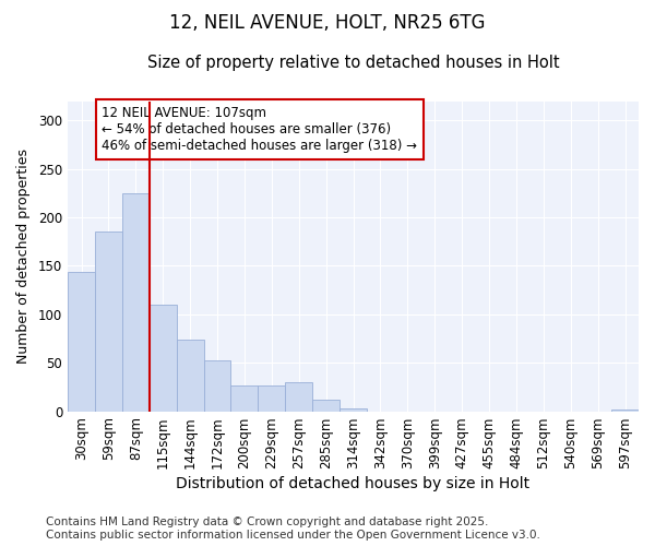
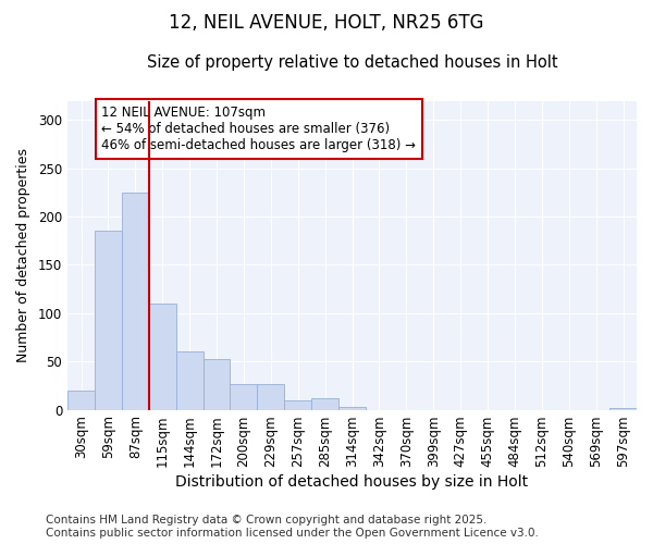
30sqm: 144 -> 20
144sqm: 74 -> 60
257sqm: 30 -> 10
